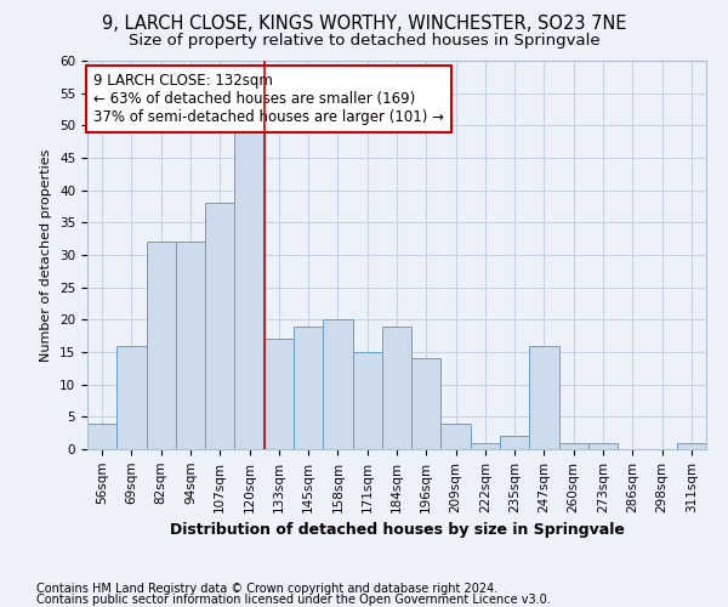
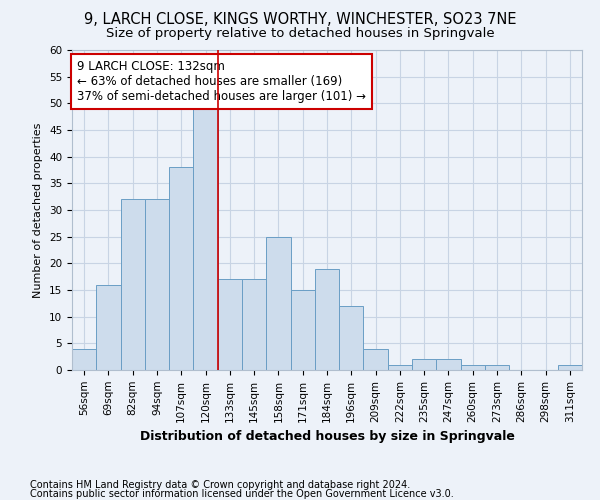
145sqm: 19 -> 17
158sqm: 20 -> 25
196sqm: 14 -> 12
247sqm: 16 -> 2
